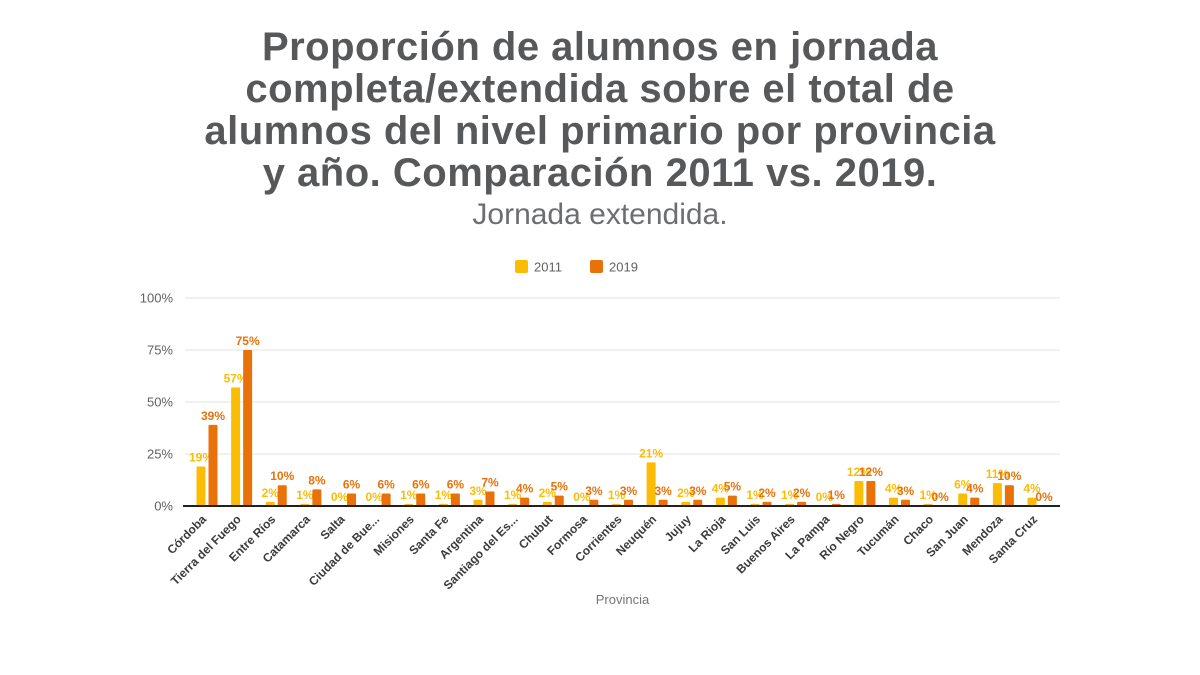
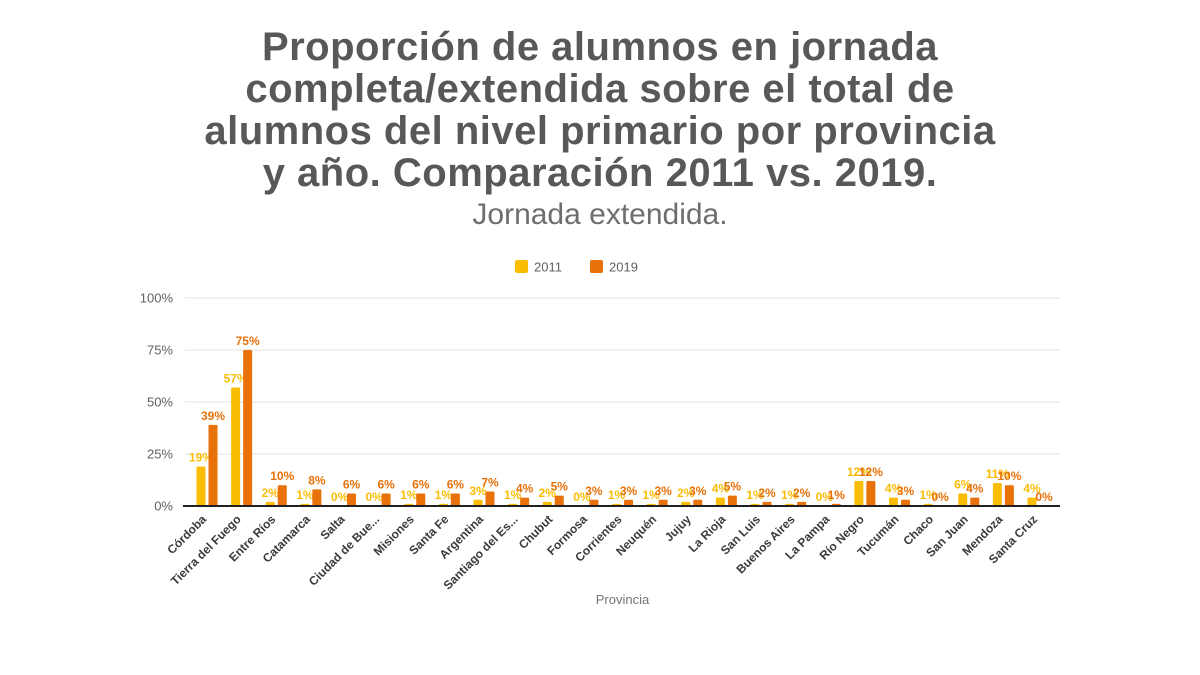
2011/Neuquén: 21% -> 1%
